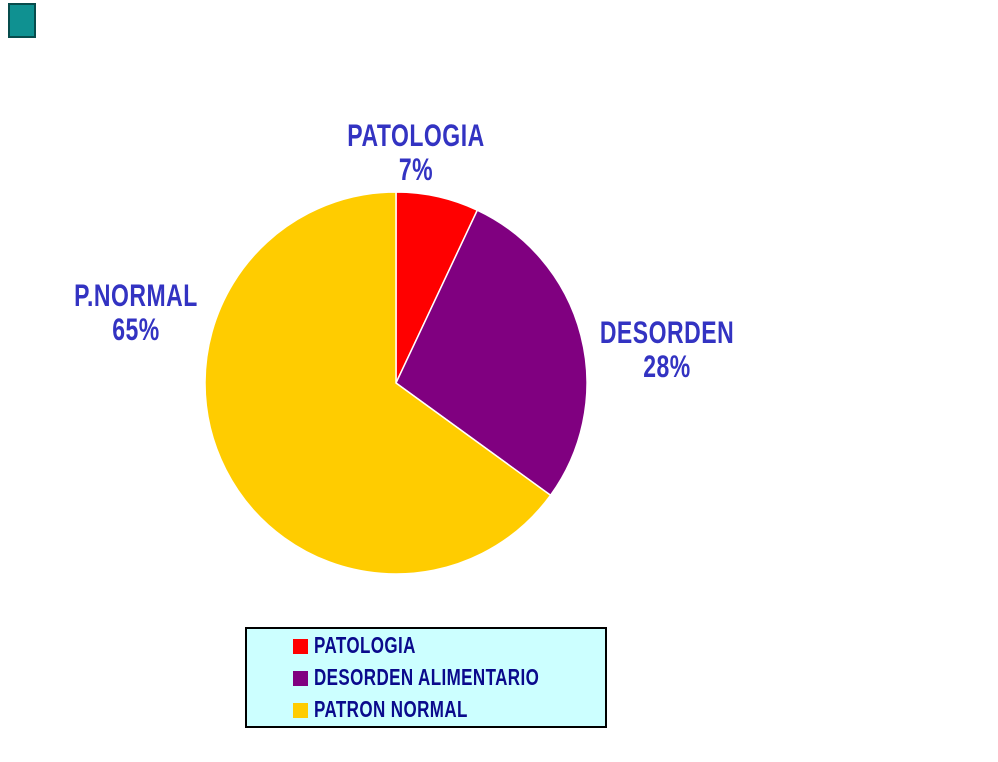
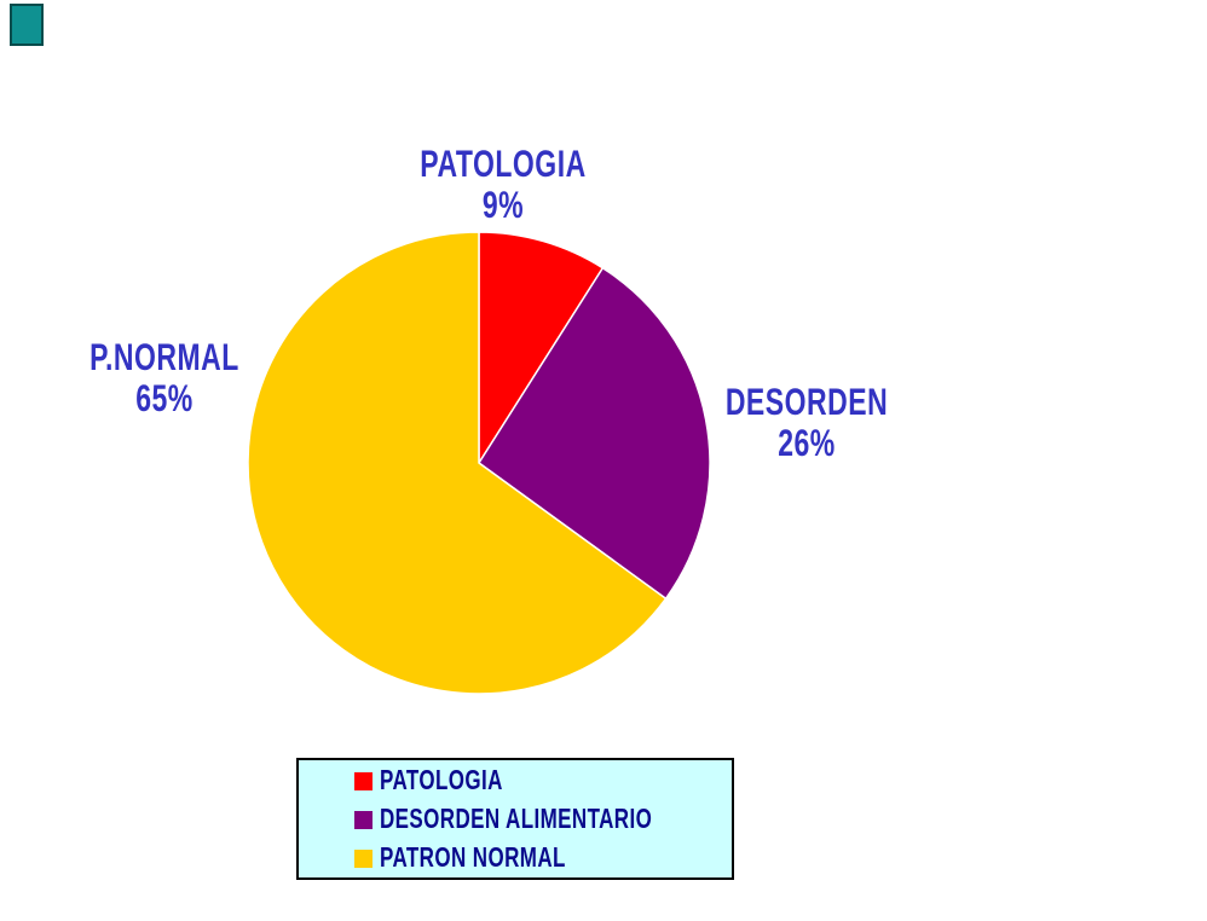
PATOLOGIA: 7% -> 9%
DESORDEN: 28% -> 26%
